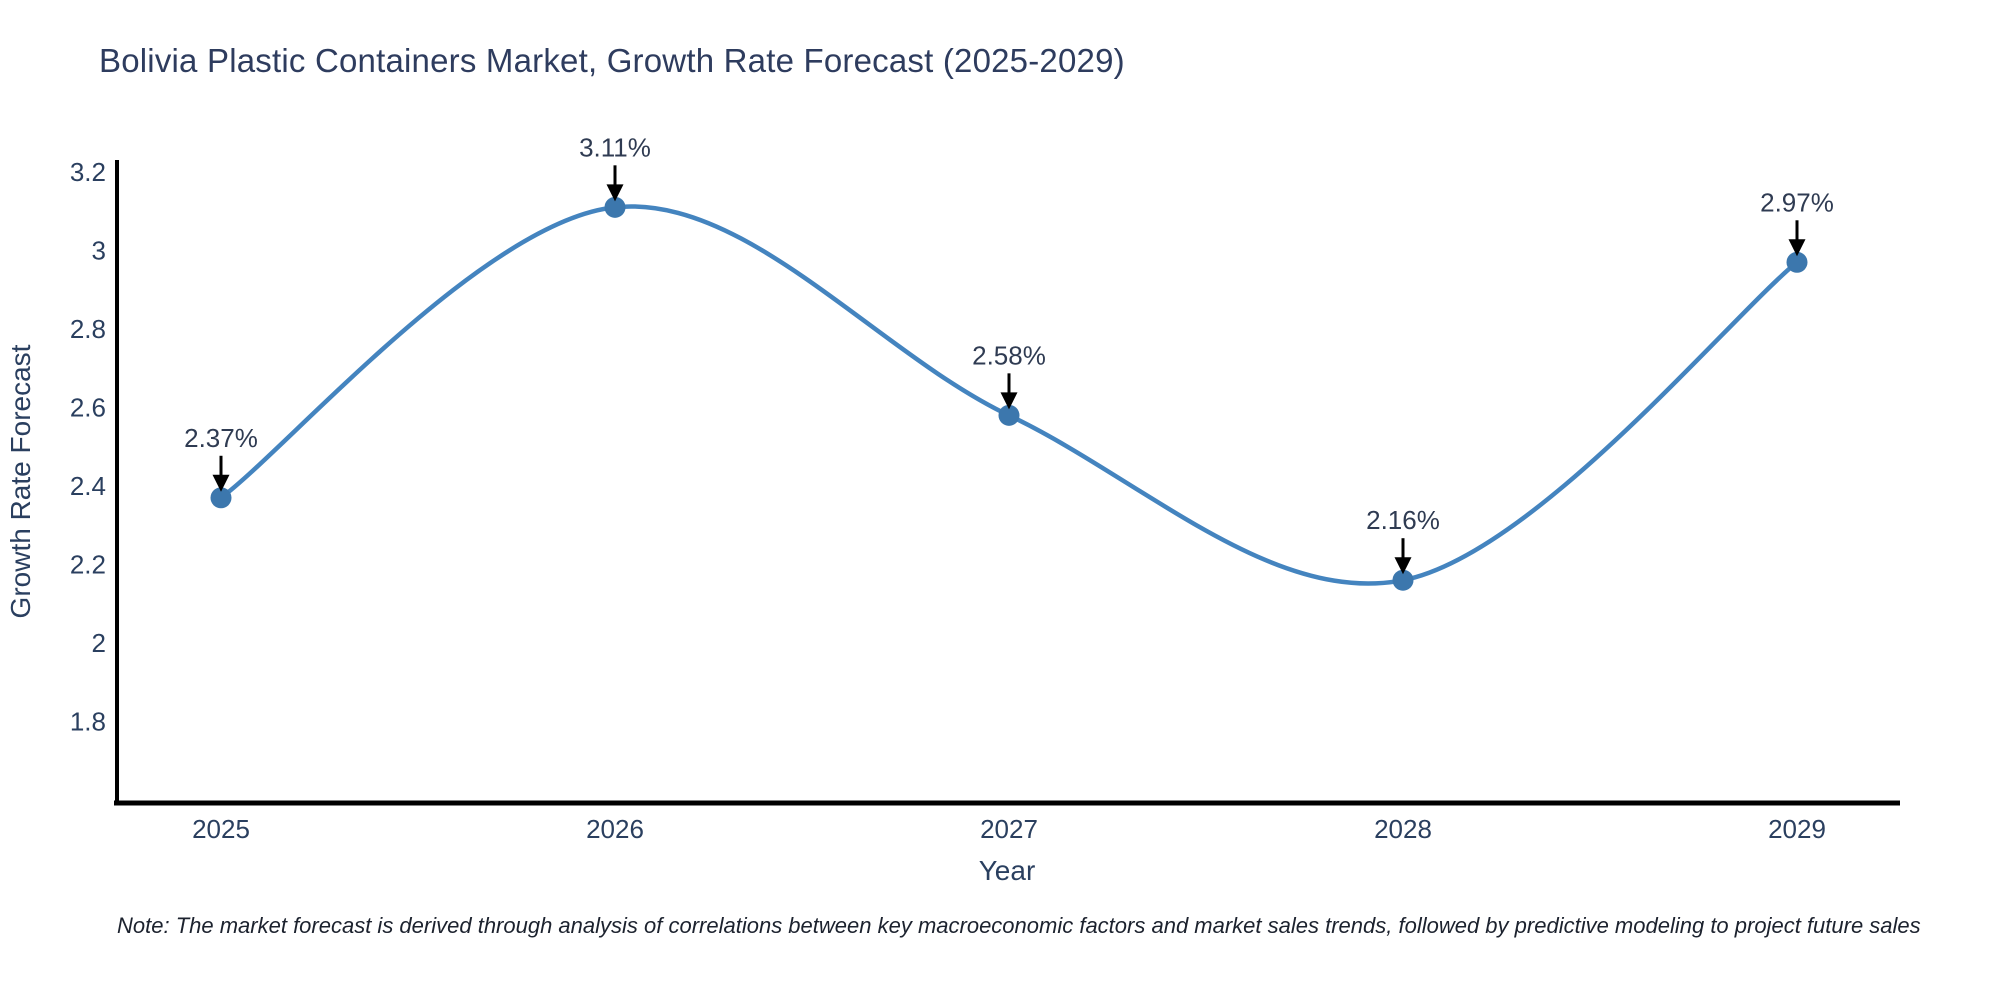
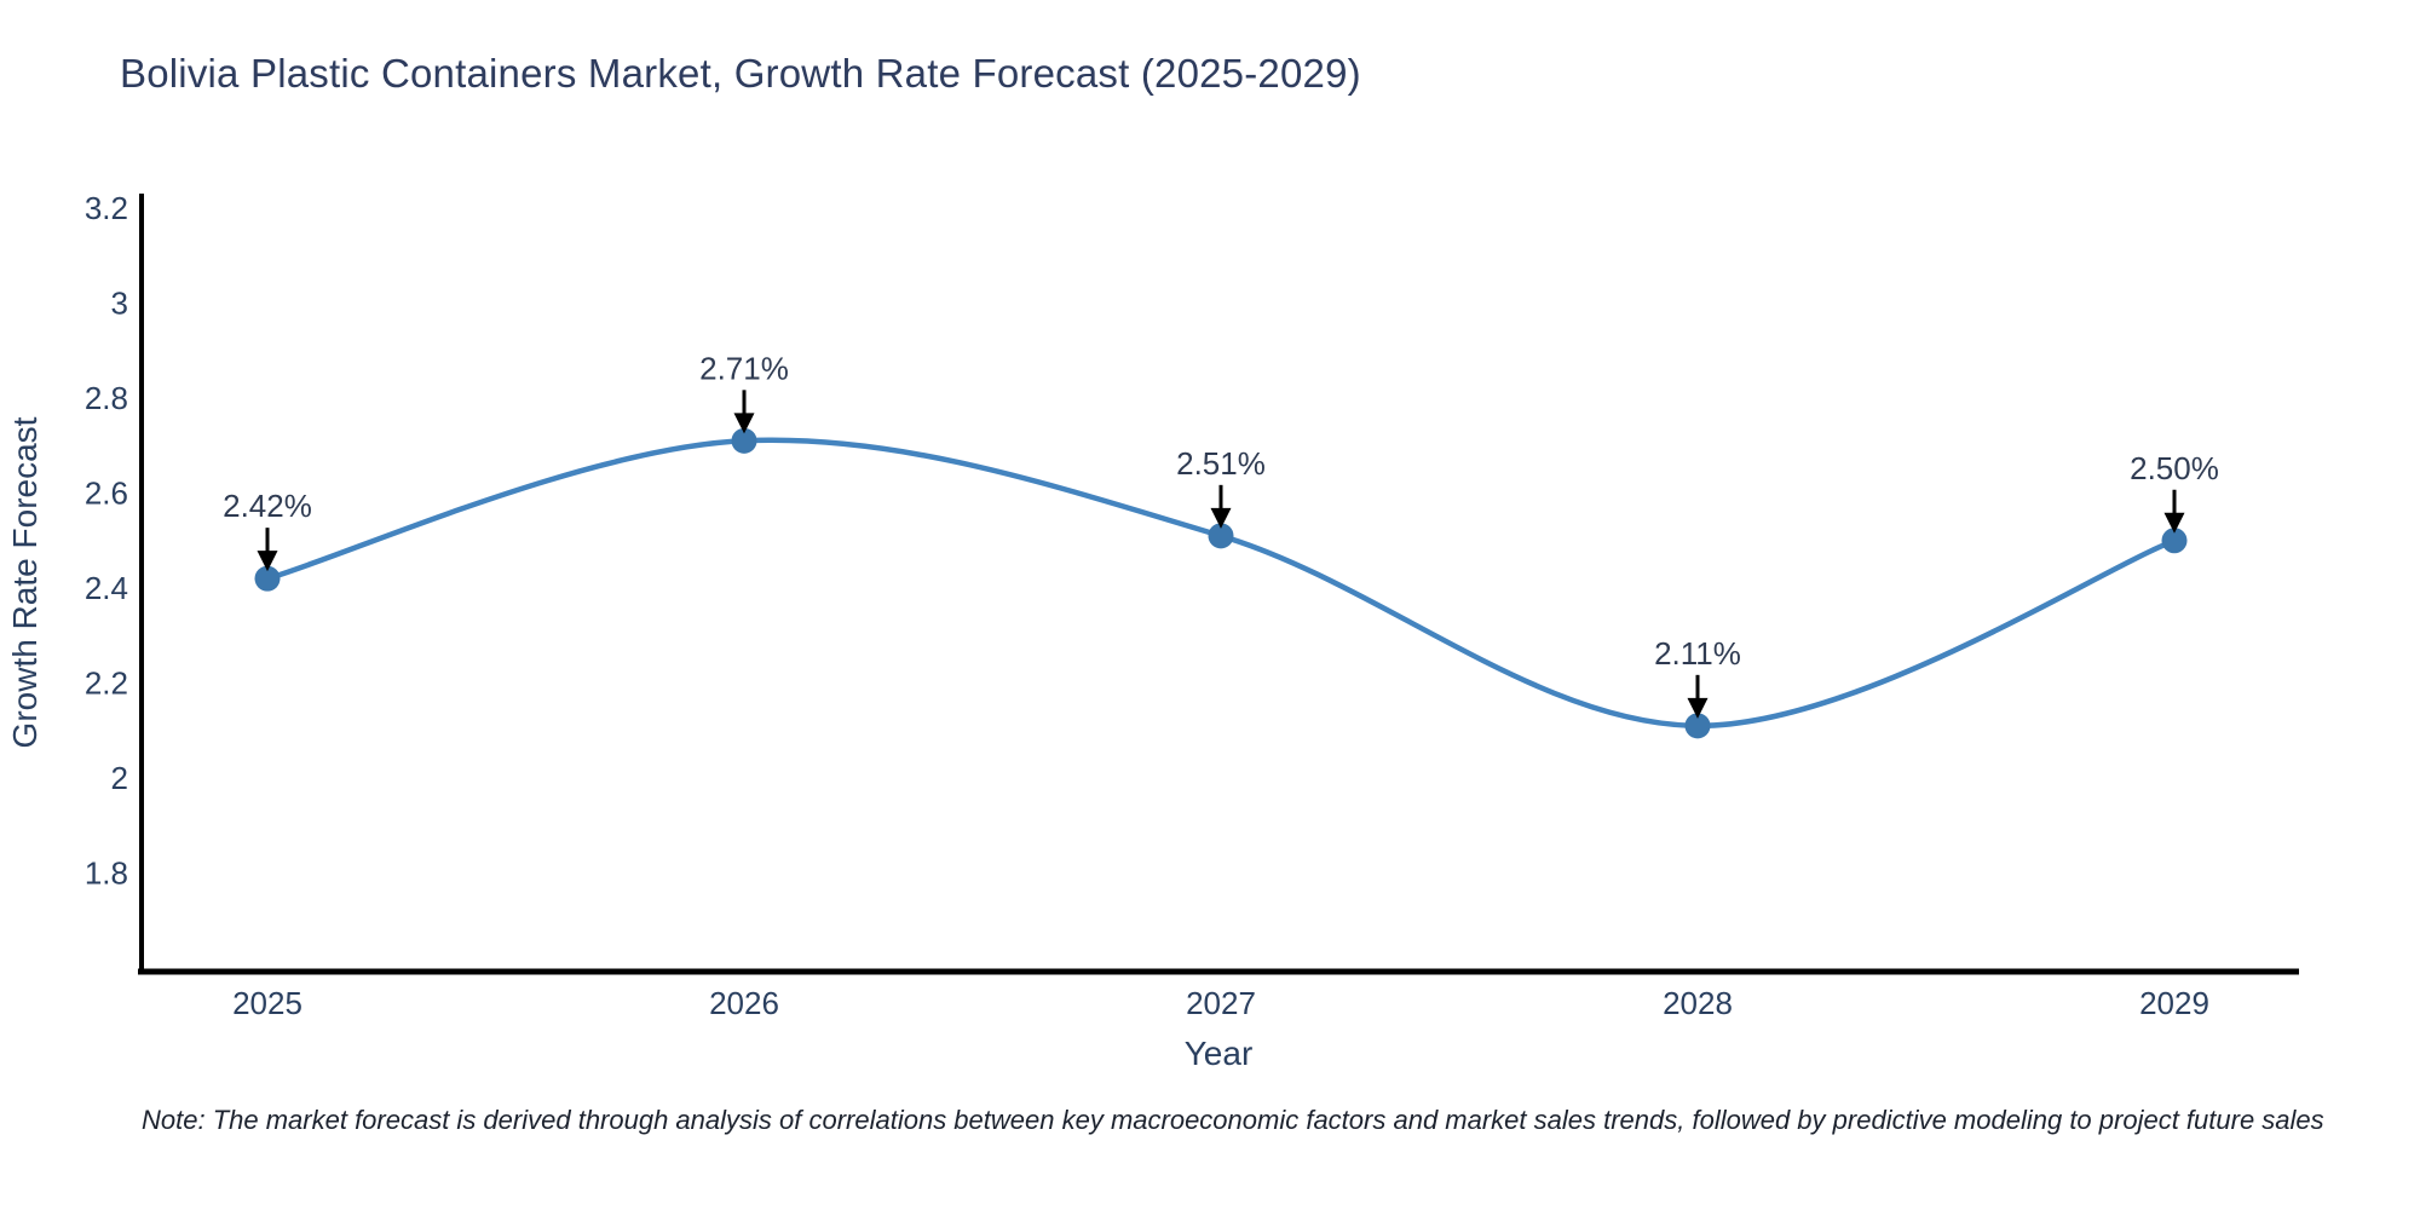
2025: 2.37% -> 2.42%
2026: 3.11% -> 2.71%
2027: 2.58% -> 2.51%
2028: 2.16% -> 2.11%
2029: 2.97% -> 2.50%
